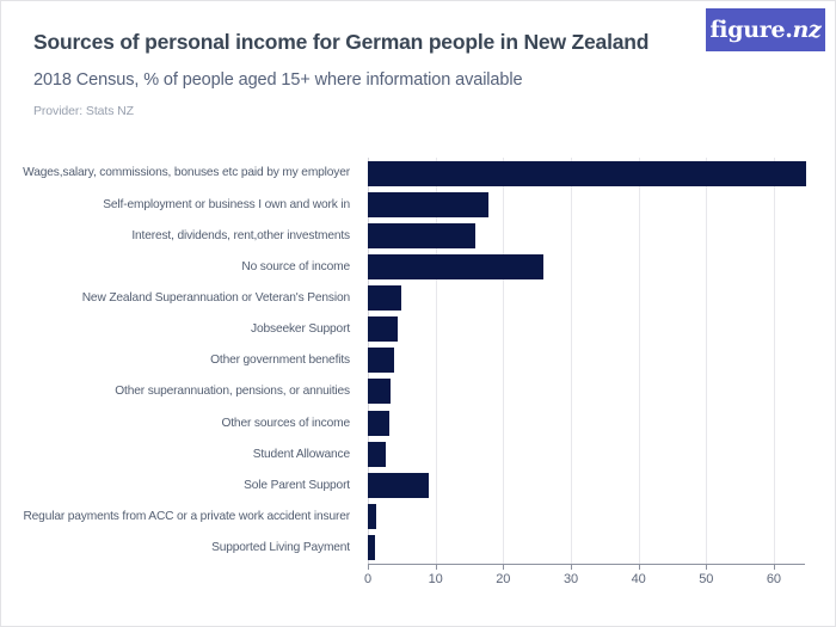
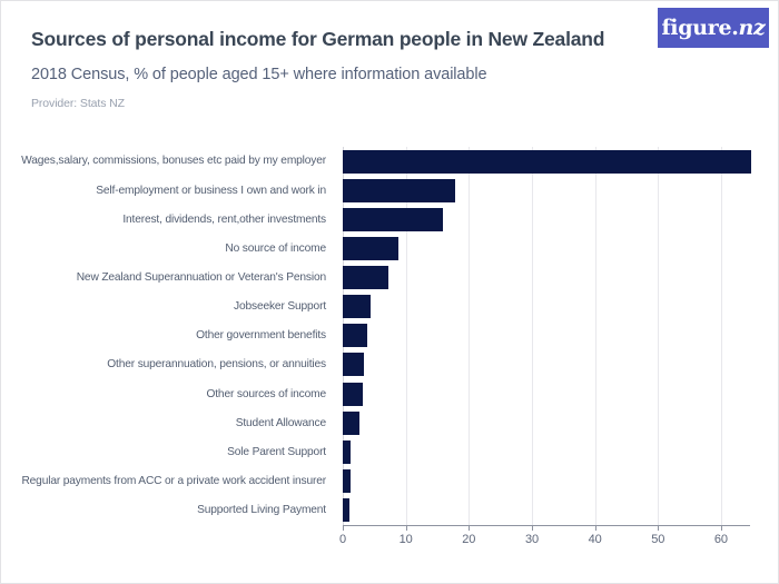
No source of income: 26 -> 9
New Zealand Superannuation or Veteran's Pension: 5 -> 7
Sole Parent Support: 9 -> 1
